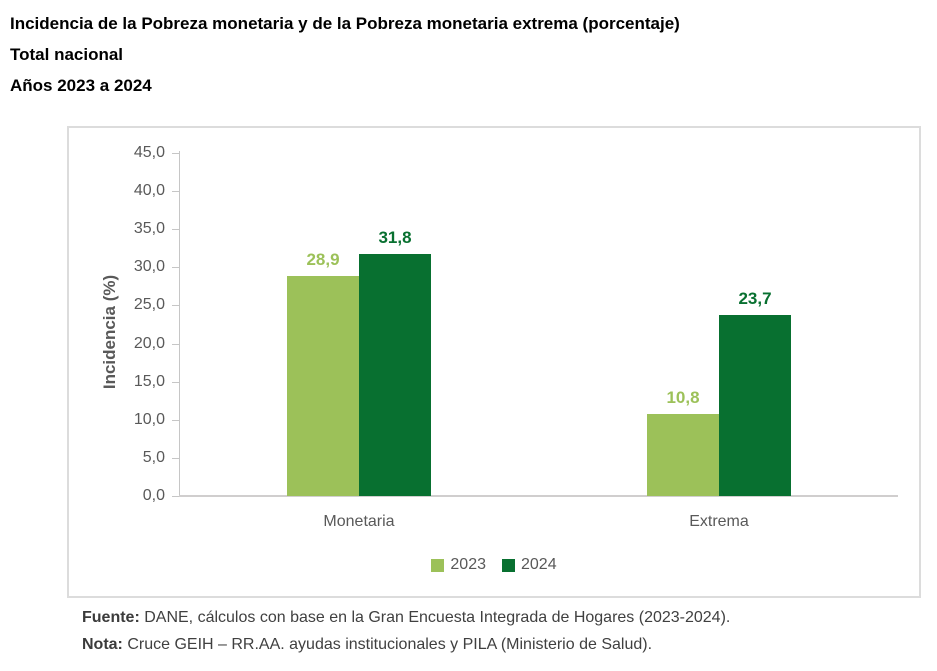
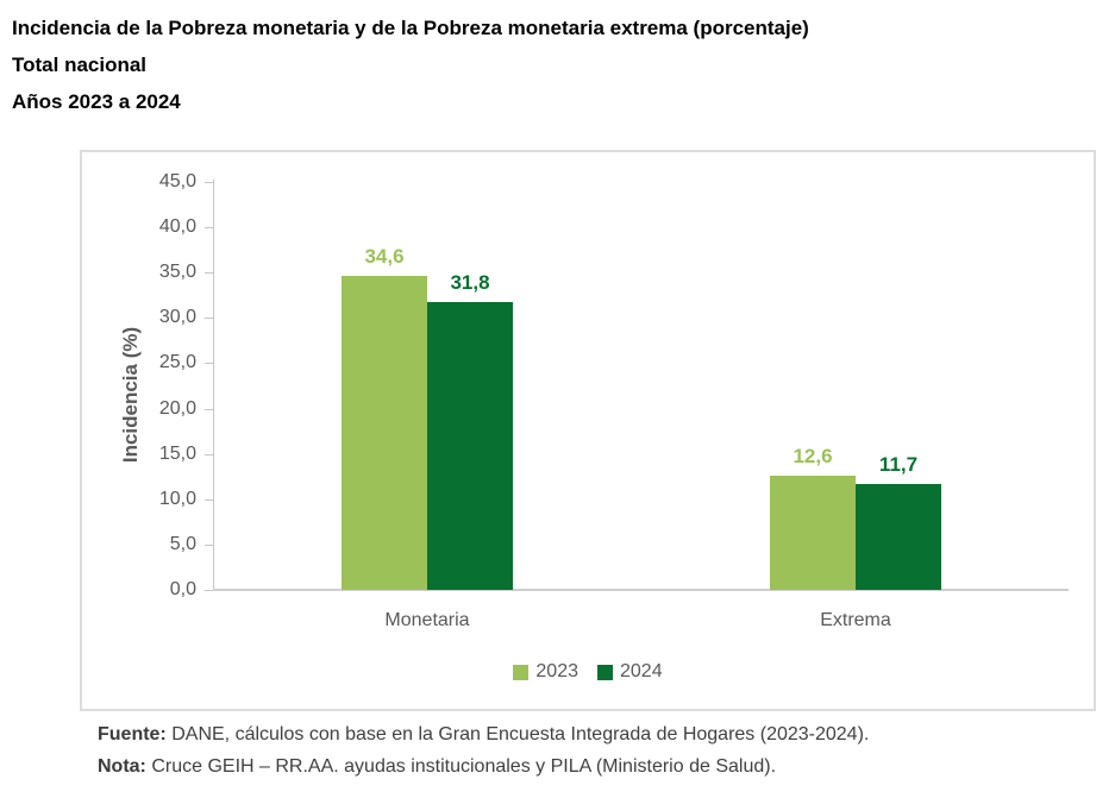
2023/Monetaria: 28,9 -> 34,6
2023/Extrema: 10,8 -> 12,6
2024/Extrema: 23,7 -> 11,7
